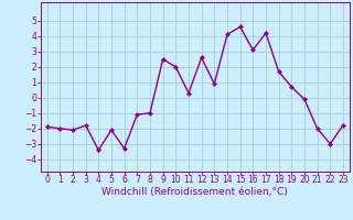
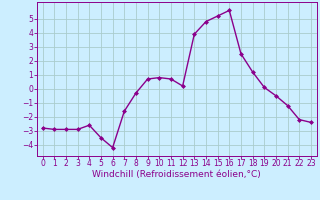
0: -1.9 -> -2.8
1: -2.0 -> -2.9
2: -2.1 -> -2.9
3: -1.8 -> -2.9
4: -3.4 -> -2.6
5: -2.1 -> -3.5
6: -3.3 -> -4.2
7: -1.1 -> -1.6
8: -1.0 -> -0.3
9: 2.5 -> 0.7
10: 2.0 -> 0.8
11: 0.3 -> 0.7
12: 2.6 -> 0.2
13: 0.9 -> 3.9
14: 4.1 -> 4.8
15: 4.6 -> 5.2
16: 3.1 -> 5.6
17: 4.2 -> 2.5
18: 1.7 -> 1.2
19: 0.7 -> 0.1
20: -0.1 -> -0.5
21: -2.0 -> -1.2
22: -3.0 -> -2.2
23: -1.8 -> -2.4
